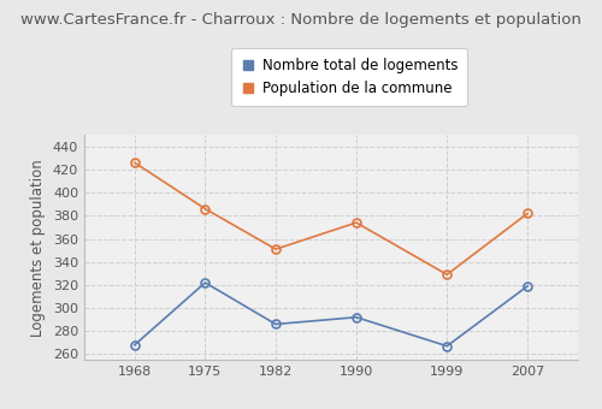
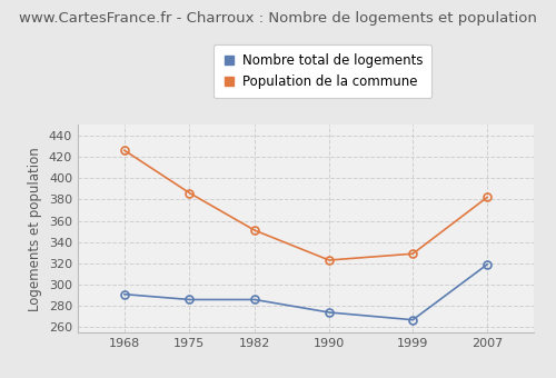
Nombre total de logements/1968: 268 -> 291
Nombre total de logements/1975: 322 -> 286
Nombre total de logements/1990: 292 -> 274
Population de la commune/1990: 374 -> 323
